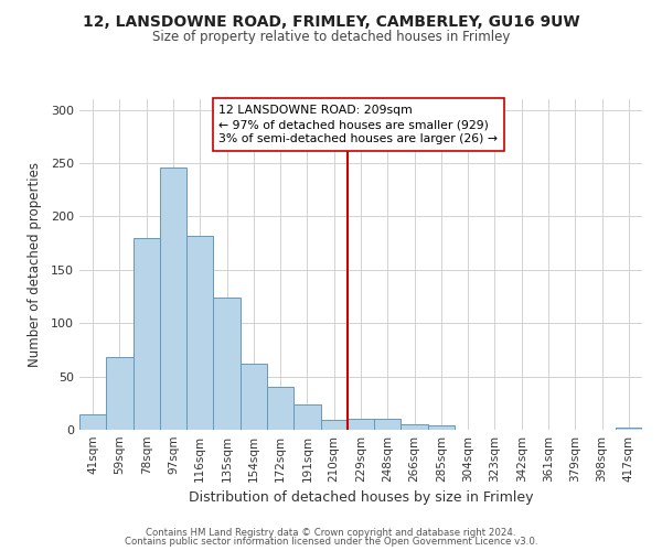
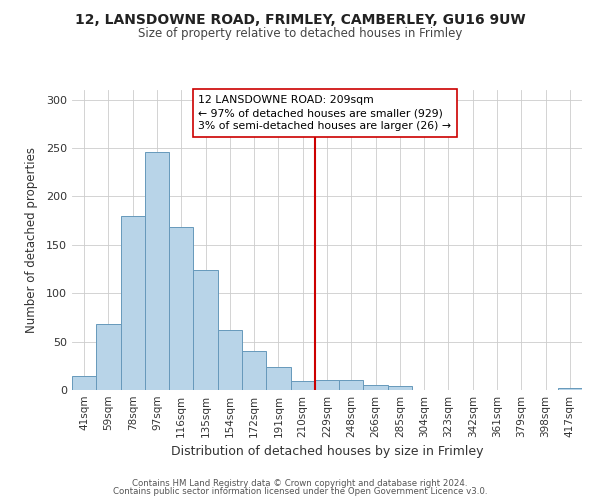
116sqm: 182 -> 168
